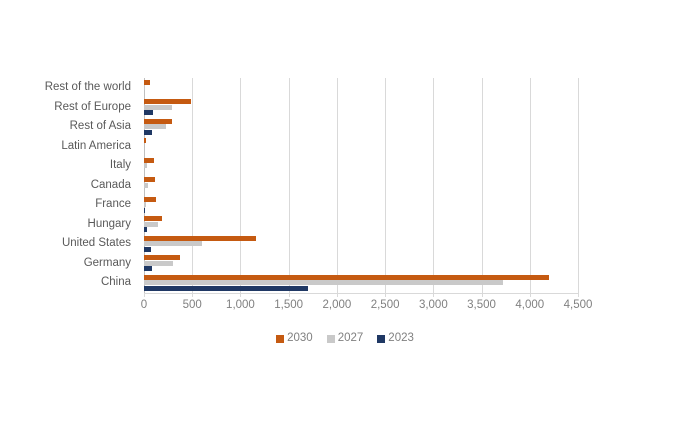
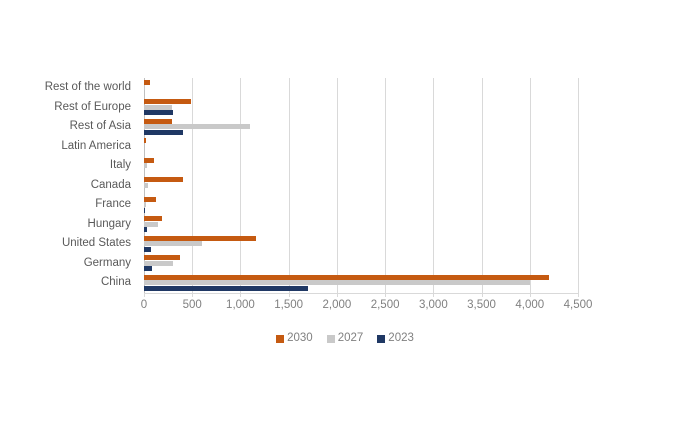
2023/Rest of Europe: 100 -> 300
2027/Rest of Asia: 200 -> 1100
2023/Rest of Asia: 100 -> 400
2030/Canada: 100 -> 400
2027/China: 3700 -> 4000
